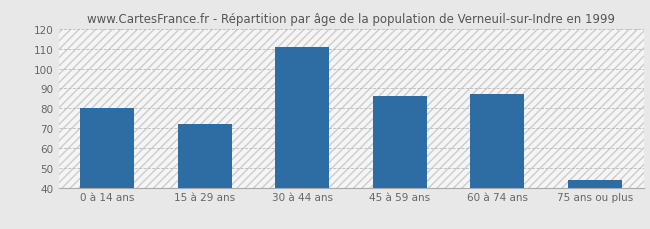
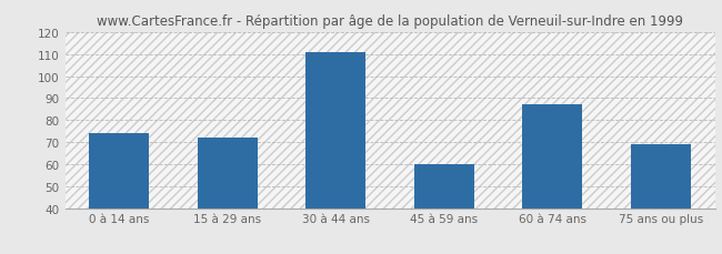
0 à 14 ans: 80 -> 74
45 à 59 ans: 86 -> 60
75 ans ou plus: 44 -> 69
